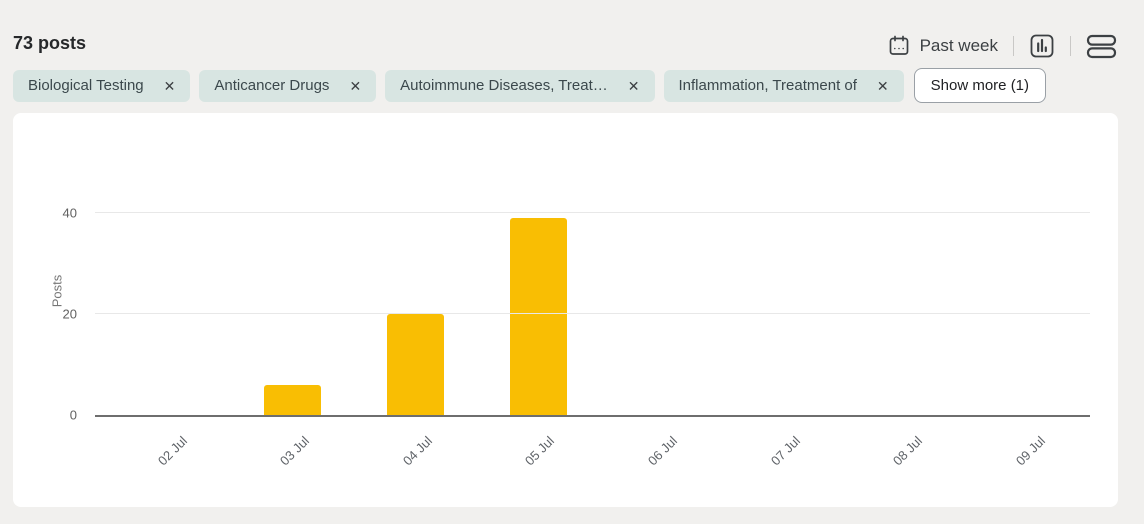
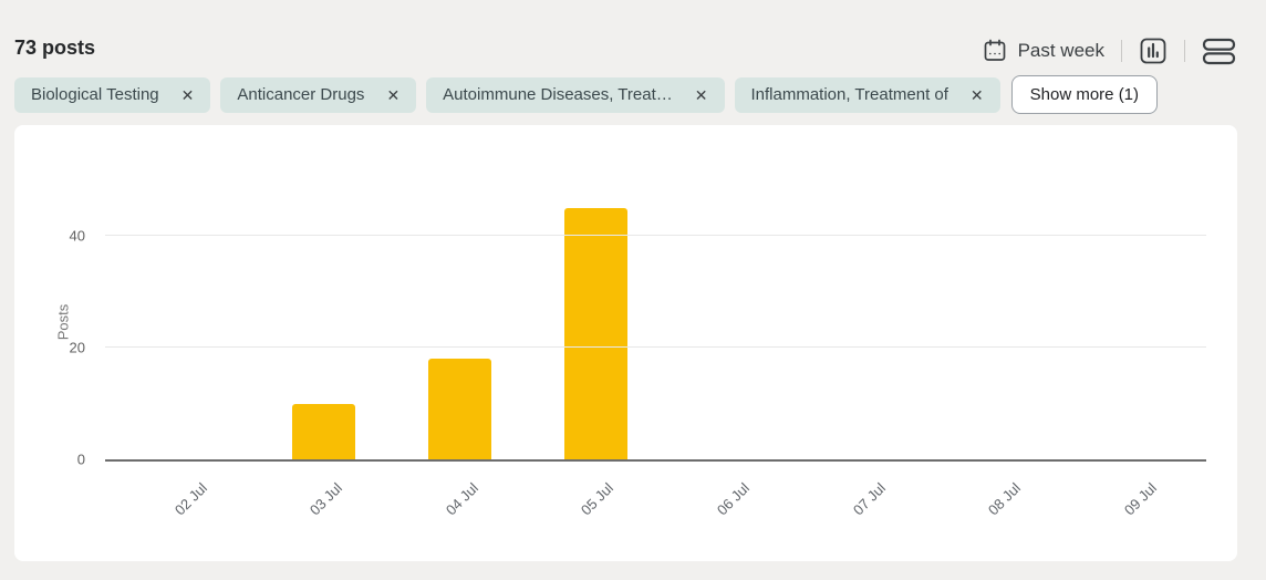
03 Jul: 6 -> 10
04 Jul: 20 -> 18
05 Jul: 39 -> 45
